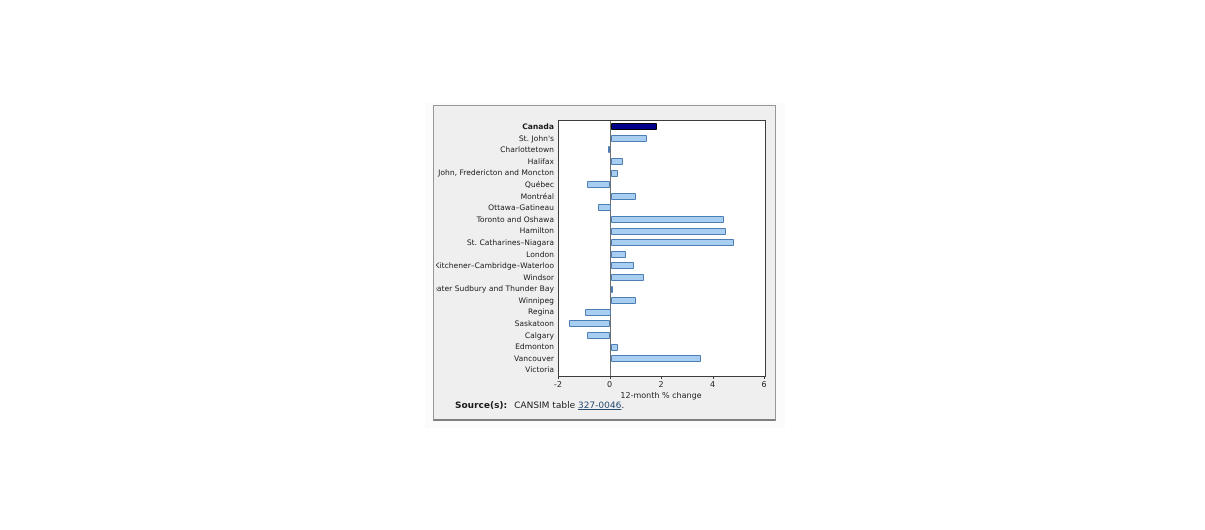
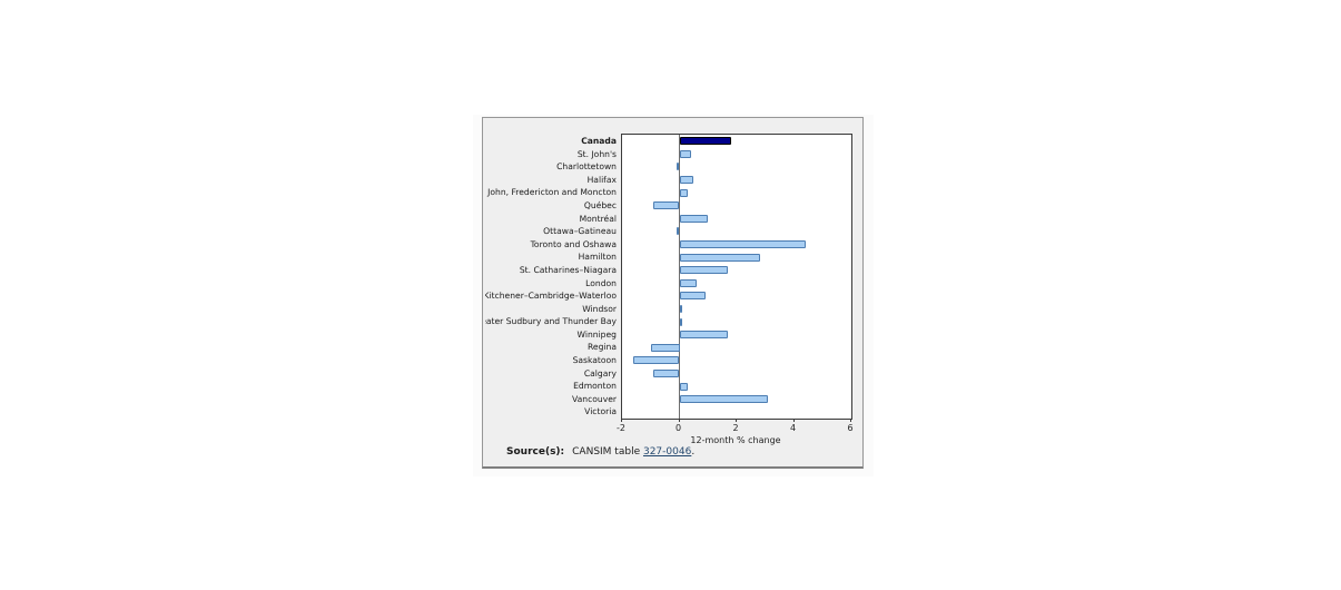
St. John's: 1.4 -> 0.4
Ottawa–Gatineau: -0.5 -> -0.1
Hamilton: 4.5 -> 2.8
St. Catharines–Niagara: 4.8 -> 1.7
Windsor: 1.3 -> 0.1
Winnipeg: 1.0 -> 1.7
Vancouver: 3.5 -> 3.1
